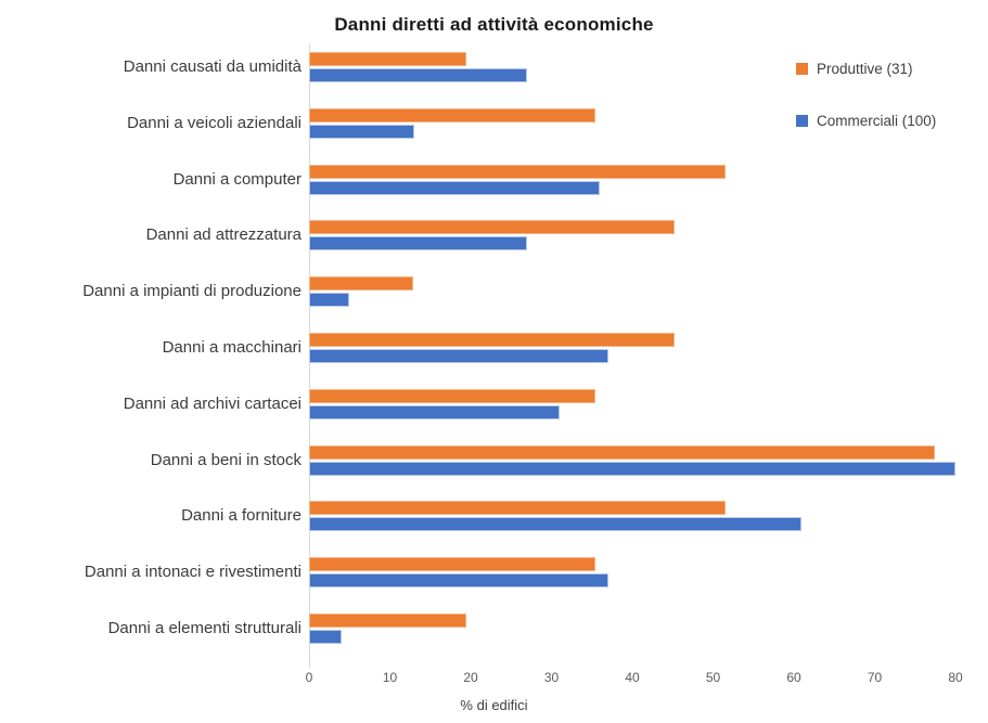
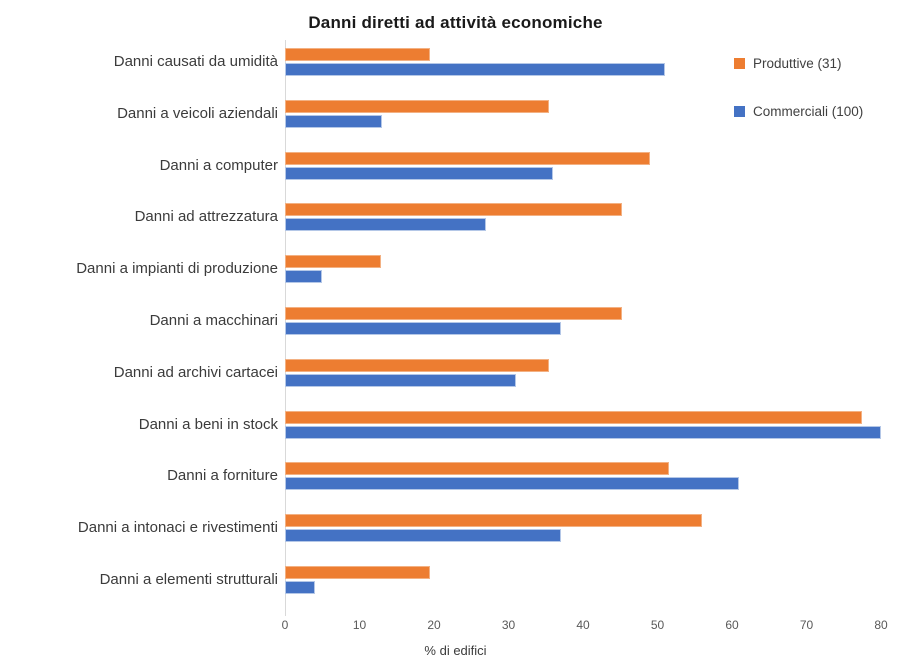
Commerciali (100)/Danni causati da umidità: 27 -> 51
Produttive (31)/Danni a computer: 52 -> 49
Produttive (31)/Danni a intonaci e rivestimenti: 36 -> 56
